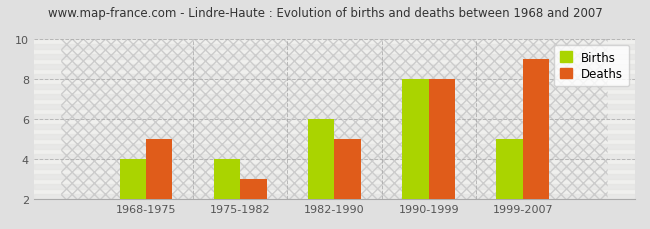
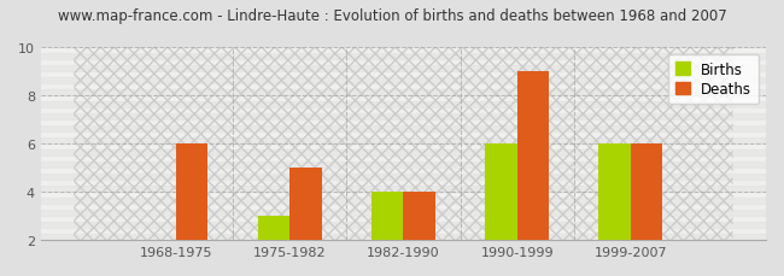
Births/1968-1975: 4 -> 2
Deaths/1968-1975: 5 -> 6
Births/1975-1982: 4 -> 3
Deaths/1975-1982: 3 -> 5
Births/1982-1990: 6 -> 4
Deaths/1982-1990: 5 -> 4
Births/1990-1999: 8 -> 6
Deaths/1990-1999: 8 -> 9
Births/1999-2007: 5 -> 6
Deaths/1999-2007: 9 -> 6
